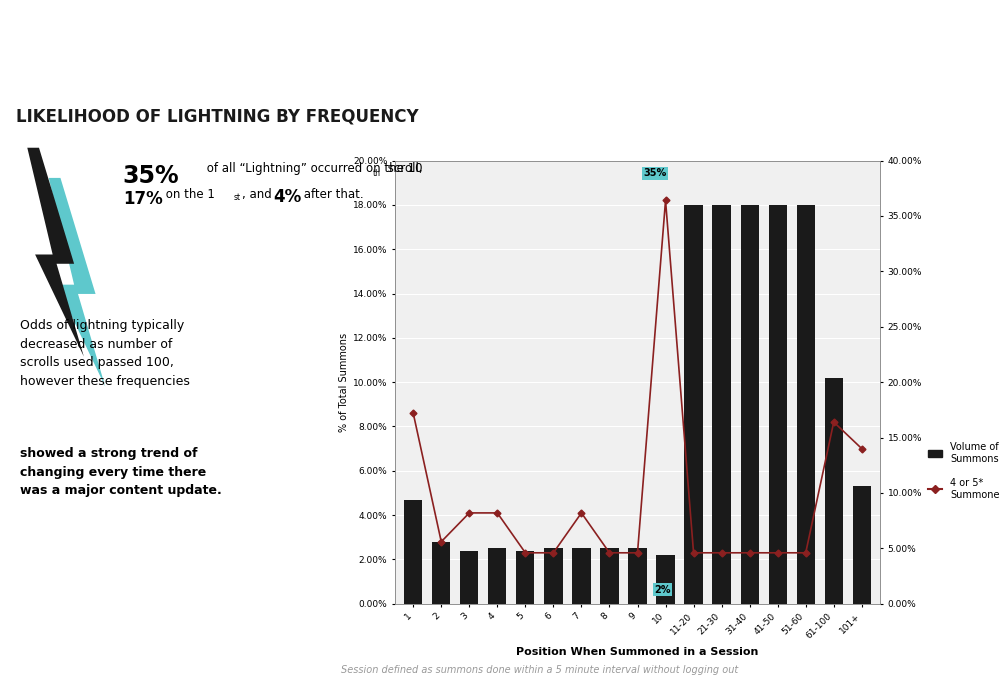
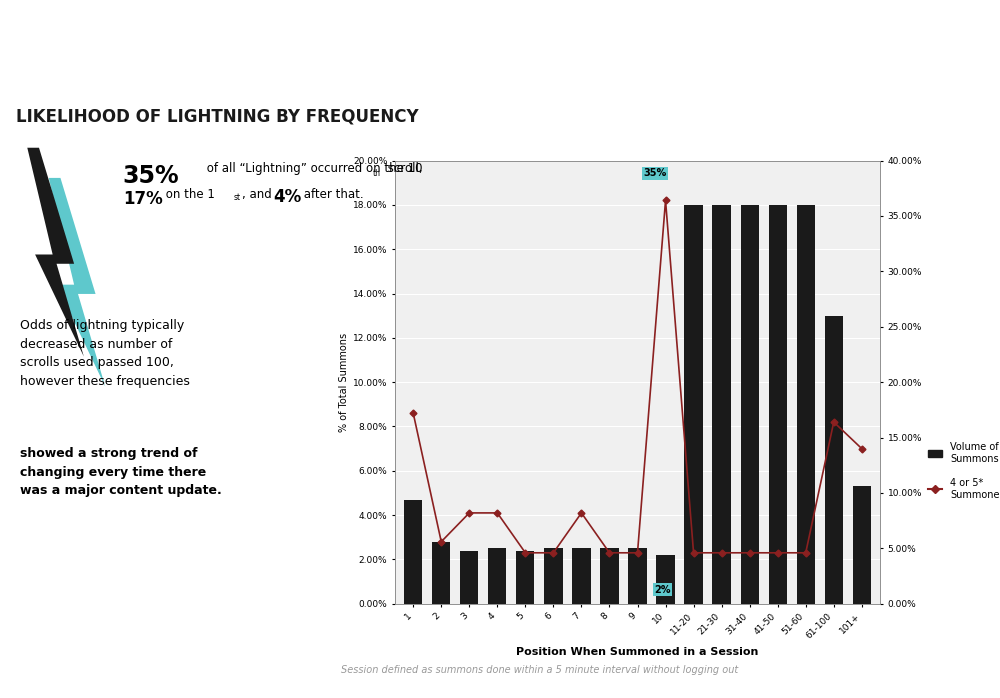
Volume of Summons/61-100: 10.2% -> 13.0%
